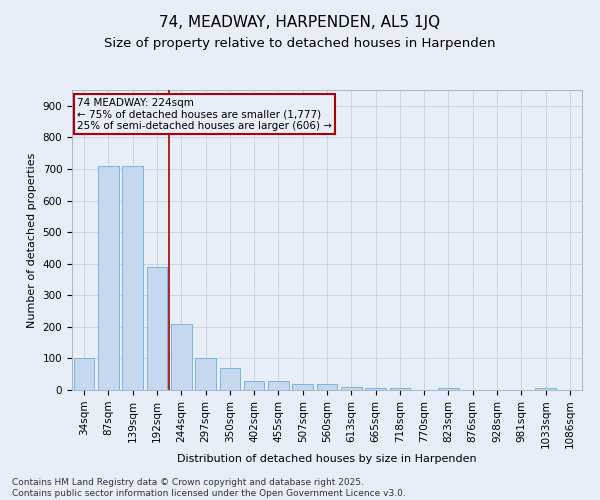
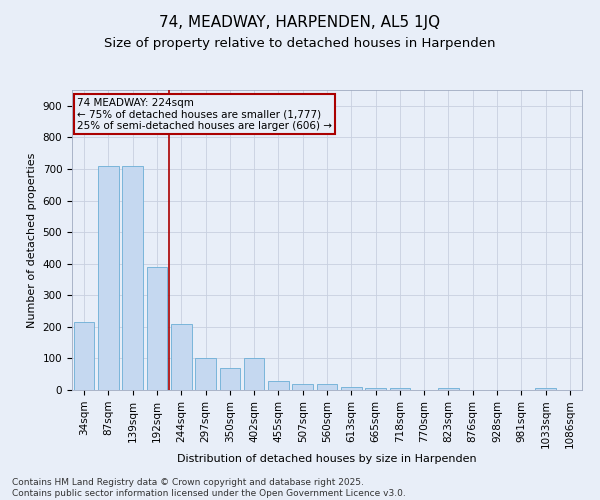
34sqm: 100 -> 215
402sqm: 30 -> 100
